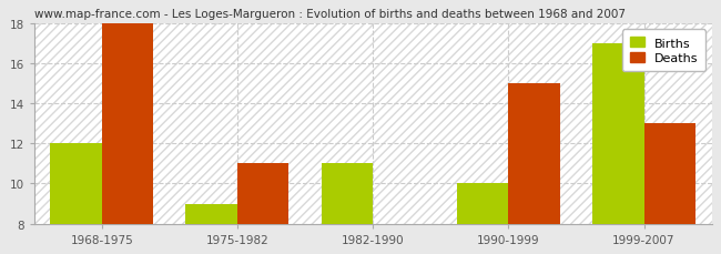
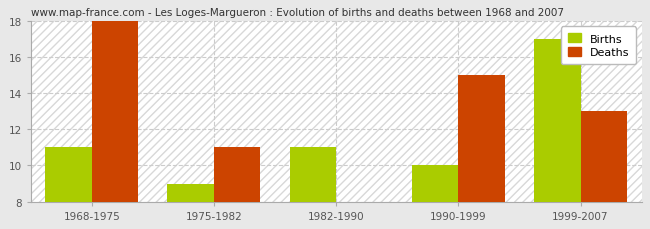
Births/1968-1975: 12 -> 11
